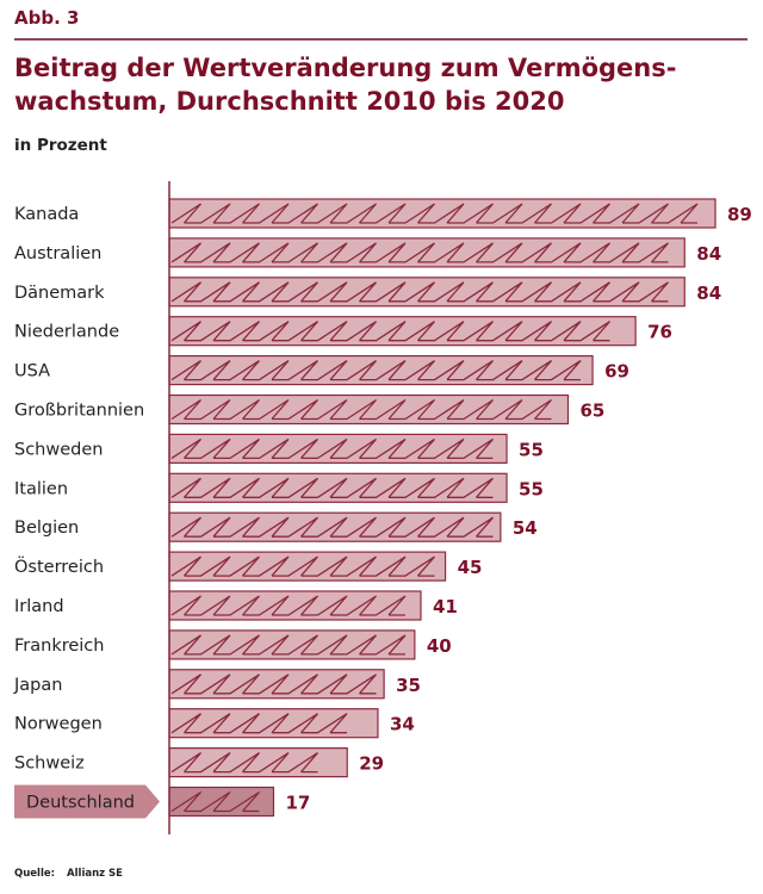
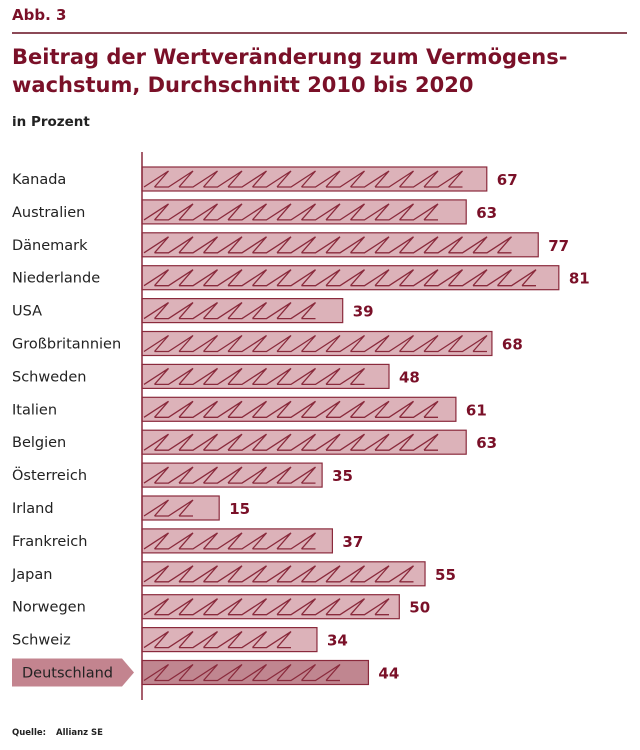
Kanada: 89 -> 67
Australien: 84 -> 63
Dänemark: 84 -> 77
Niederlande: 76 -> 81
USA: 69 -> 39
Großbritannien: 65 -> 68
Schweden: 55 -> 48
Italien: 55 -> 61
Belgien: 54 -> 63
Österreich: 45 -> 35
Irland: 41 -> 15
Frankreich: 40 -> 37
Japan: 35 -> 55
Norwegen: 34 -> 50
Schweiz: 29 -> 34
Deutschland: 17 -> 44
